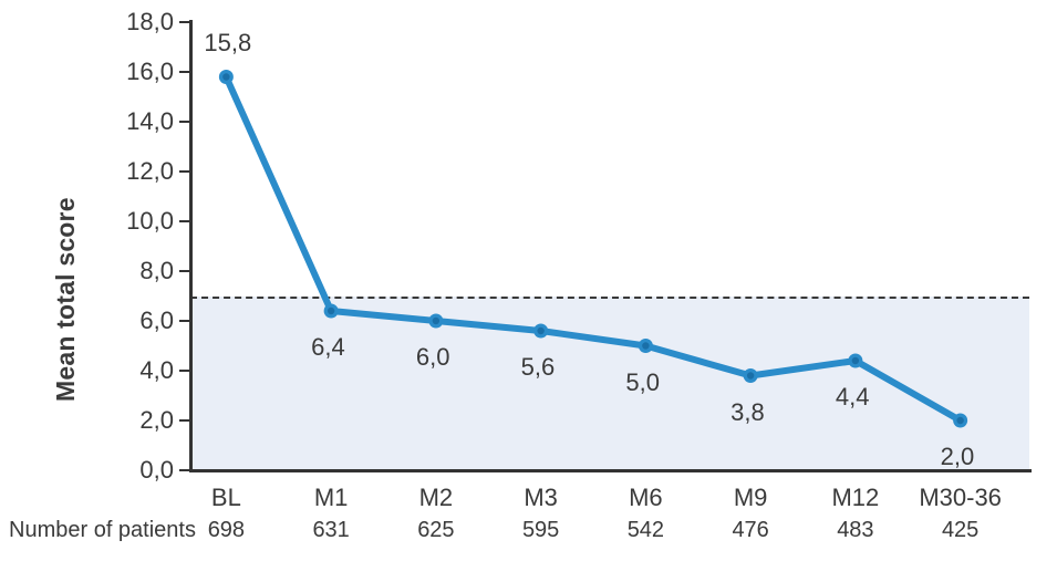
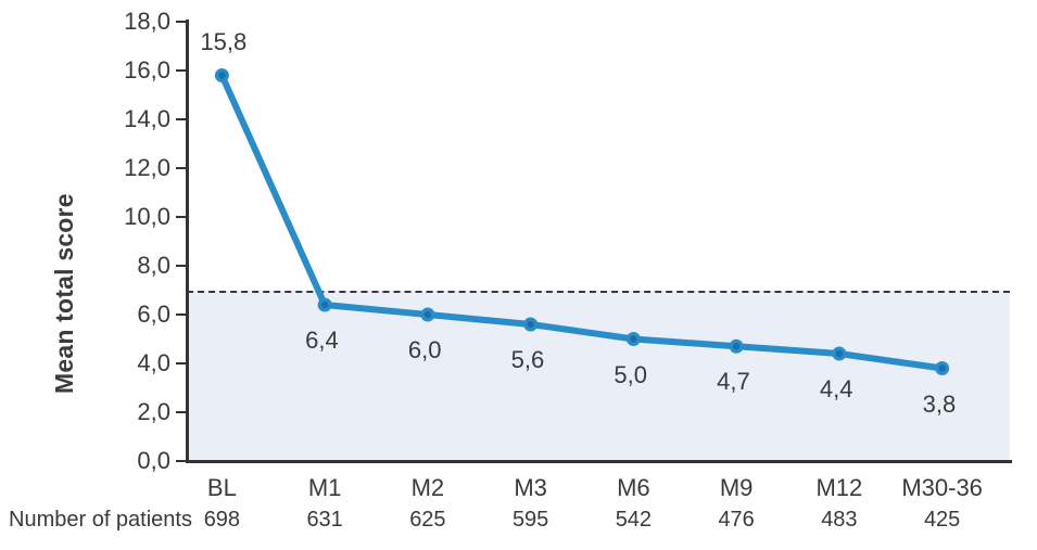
M9: 3,8 -> 4,7
M30-36: 2,0 -> 3,8
